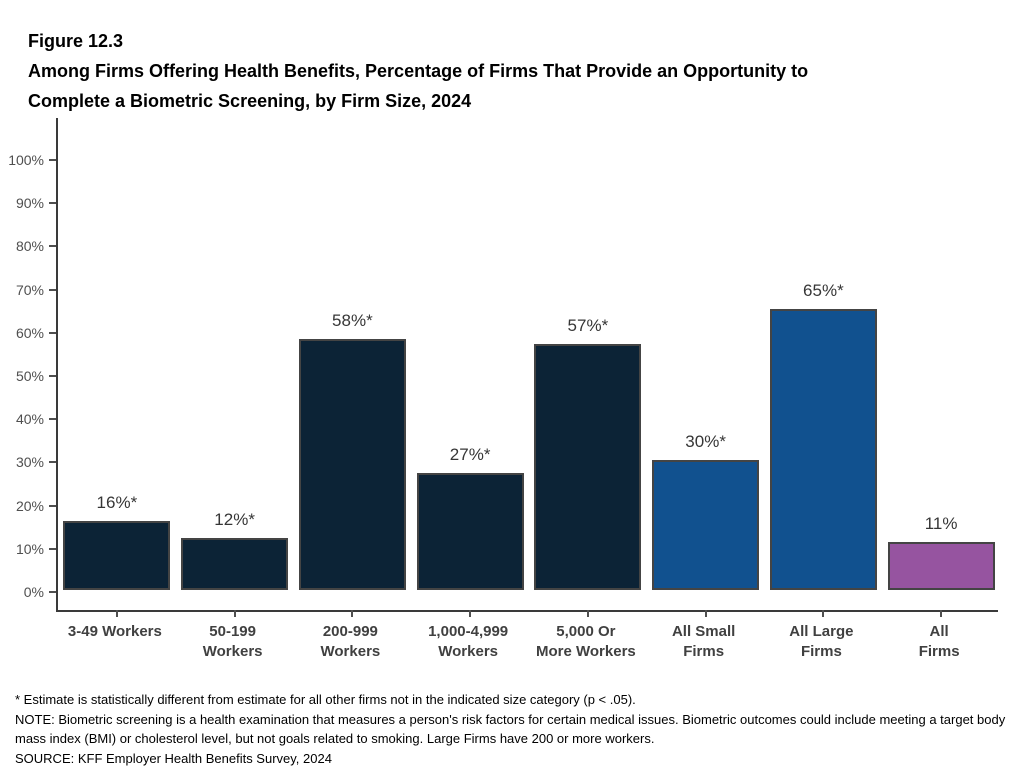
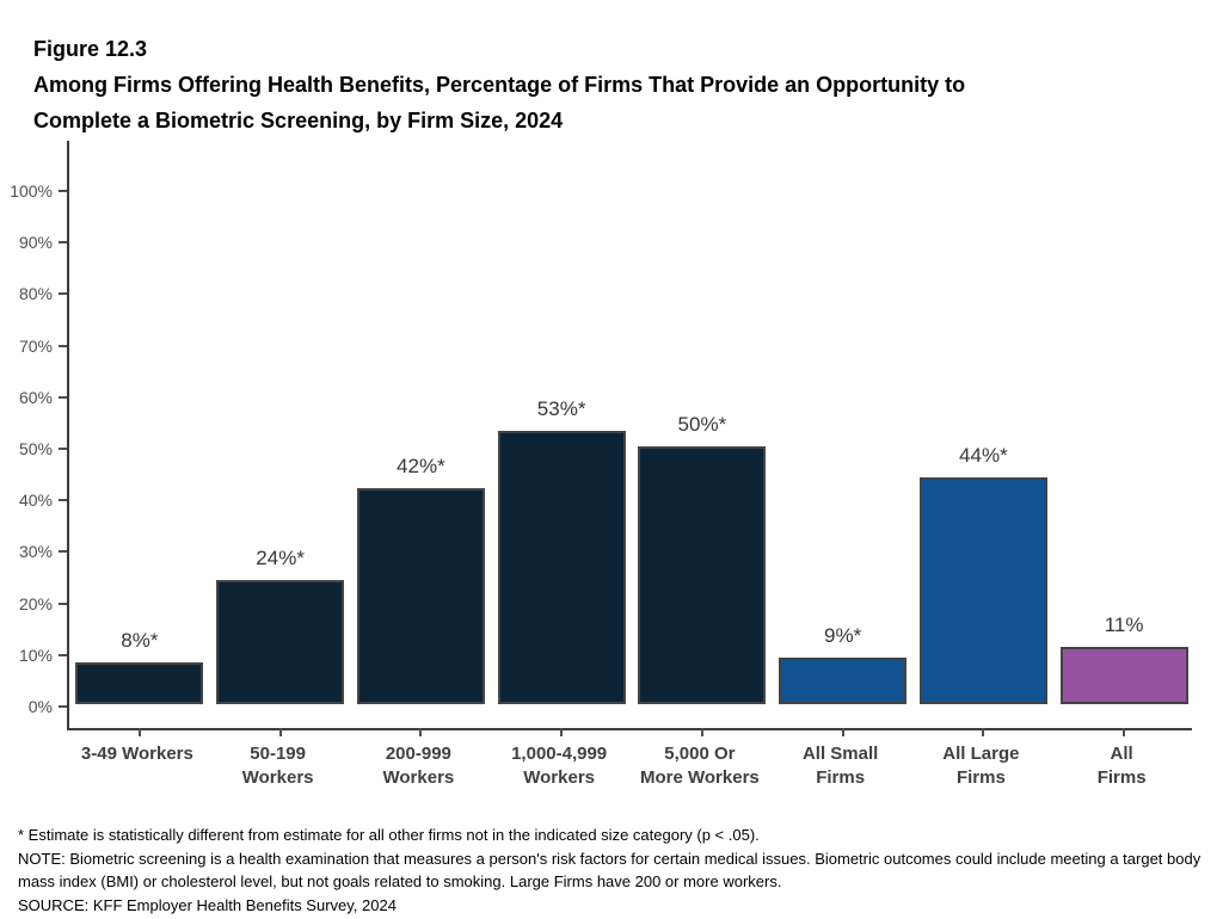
3-49 Workers: 16 -> 8
50-199 Workers: 12 -> 24
200-999 Workers: 58 -> 42
1,000-4,999 Workers: 27 -> 53
5,000 Or More Workers: 57 -> 50
All Small Firms: 30 -> 9
All Large Firms: 65 -> 44
